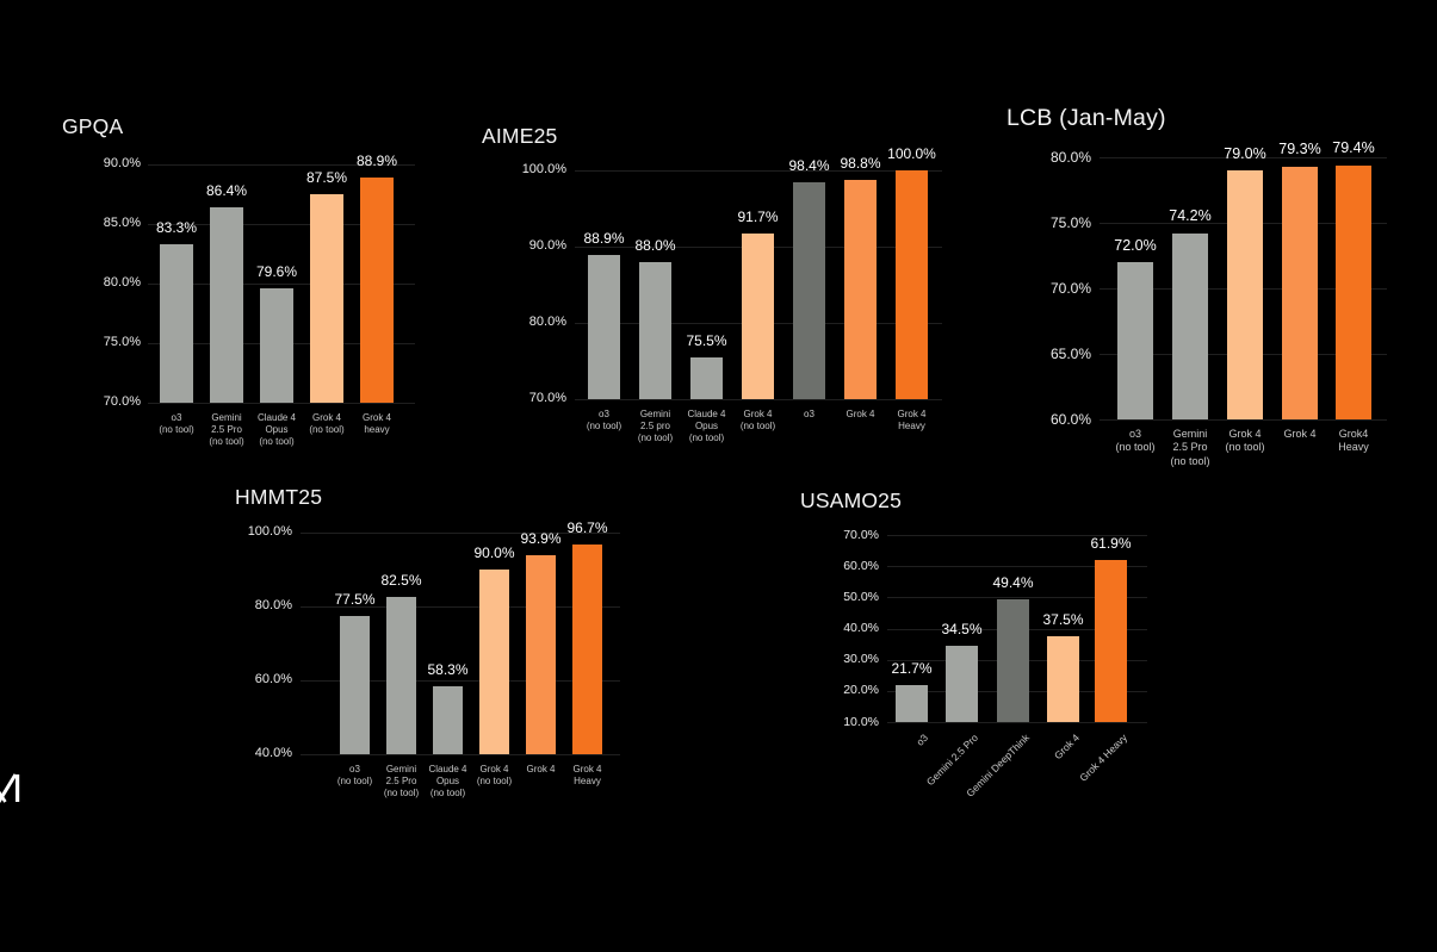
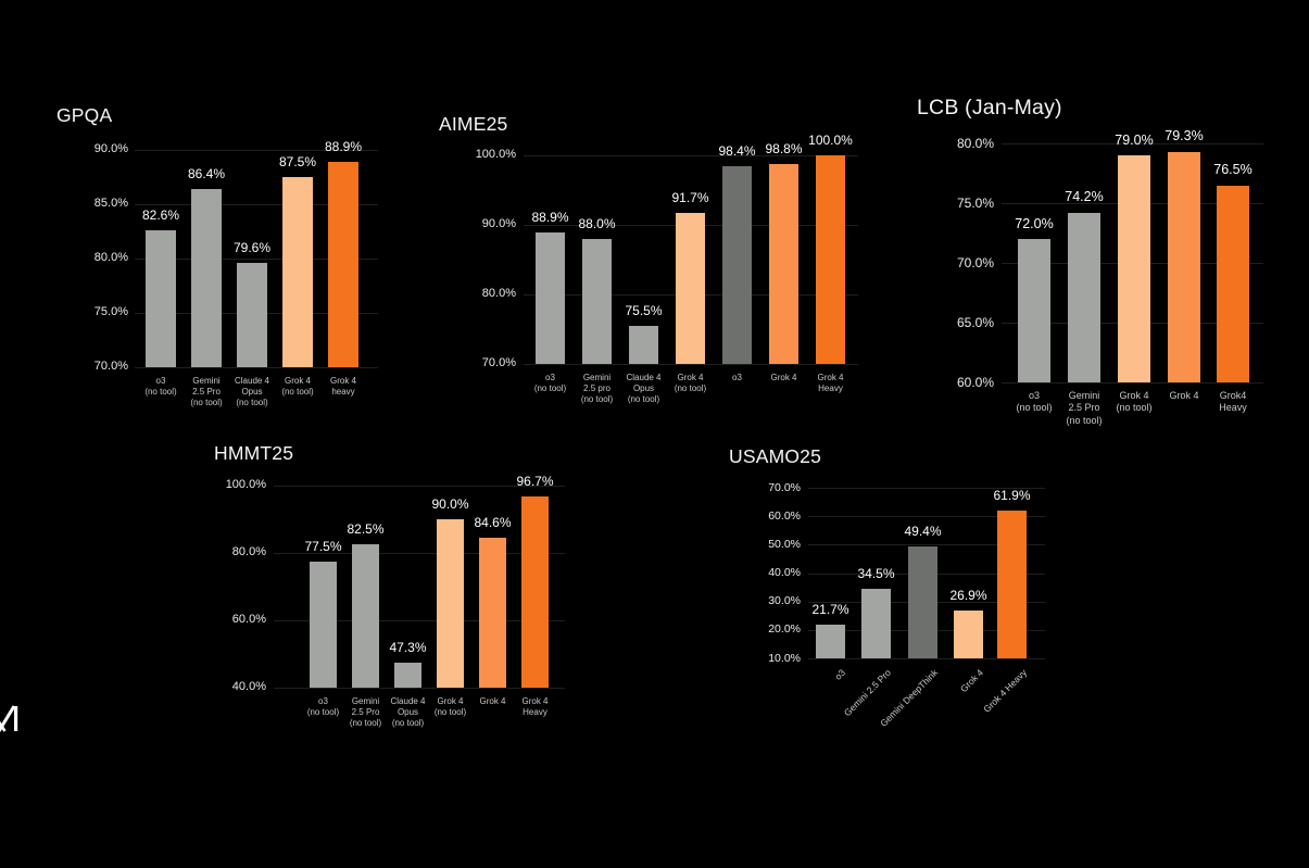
GPQA/o3 (no tool): 83.3% -> 82.6%
LCB (Jan-May)/Grok4 Heavy: 79.4% -> 76.5%
HMMT25/Claude 4 Opus (no tool): 58.3% -> 47.3%
HMMT25/Grok 4: 93.9% -> 84.6%
USAMO25/Grok 4: 37.5% -> 26.9%
